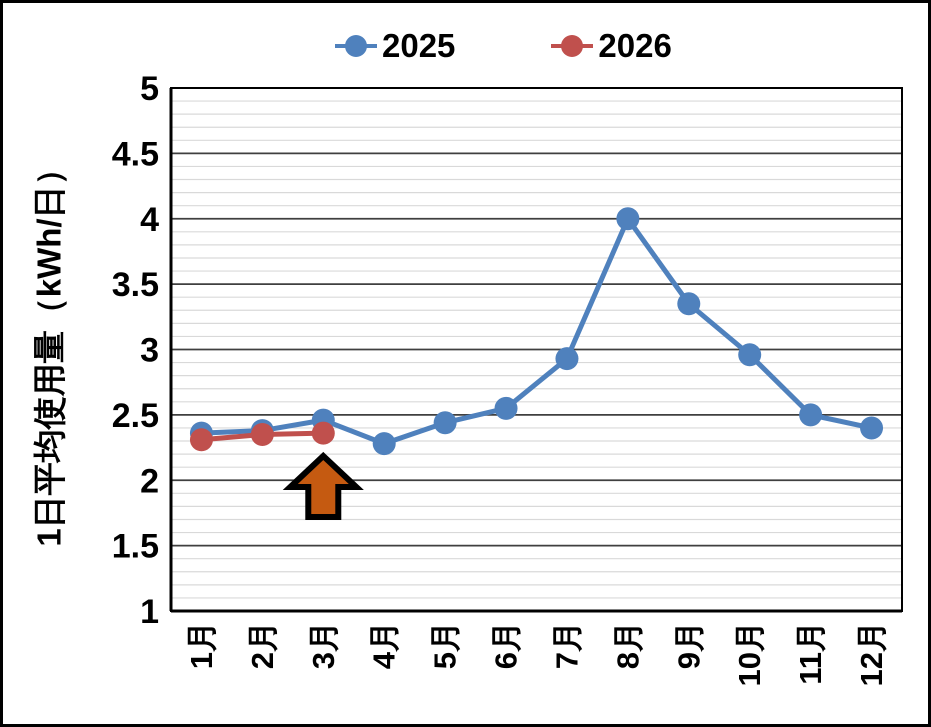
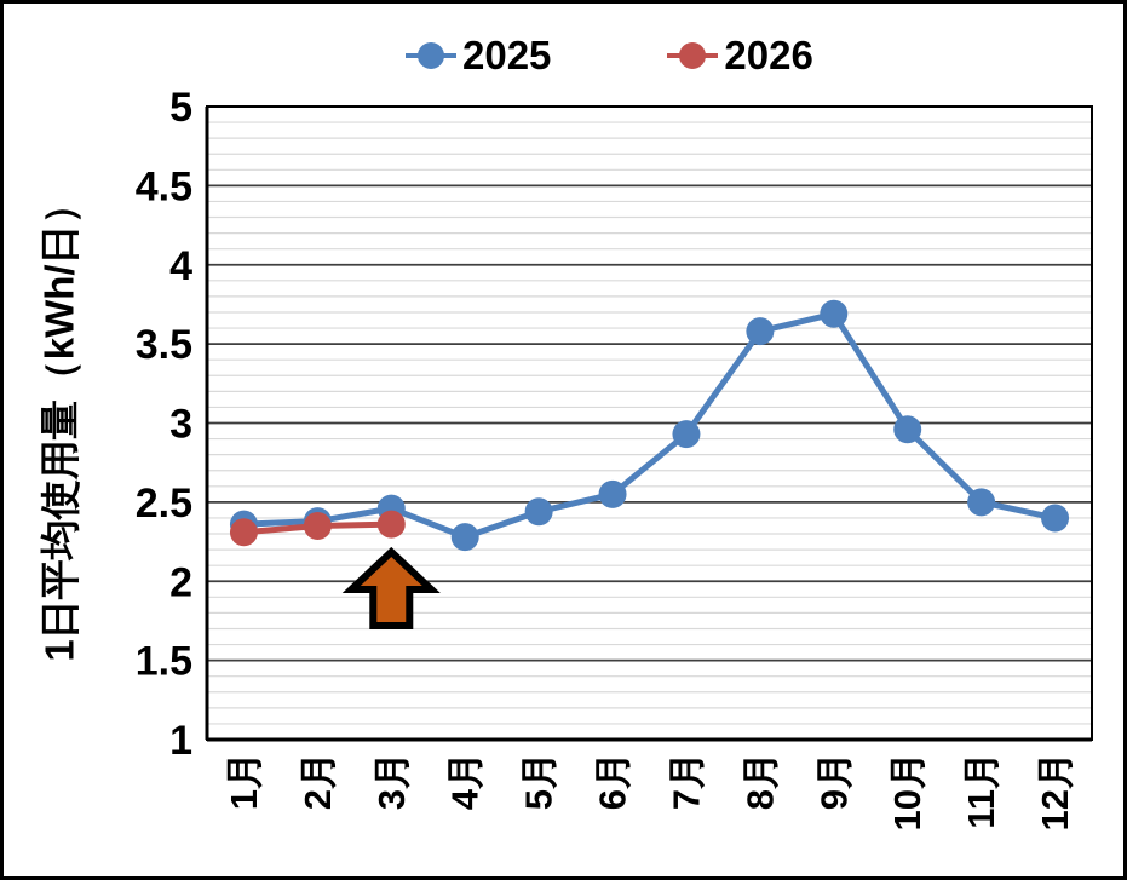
2025/8月: 4.00 -> 3.58
2025/9月: 3.35 -> 3.69
